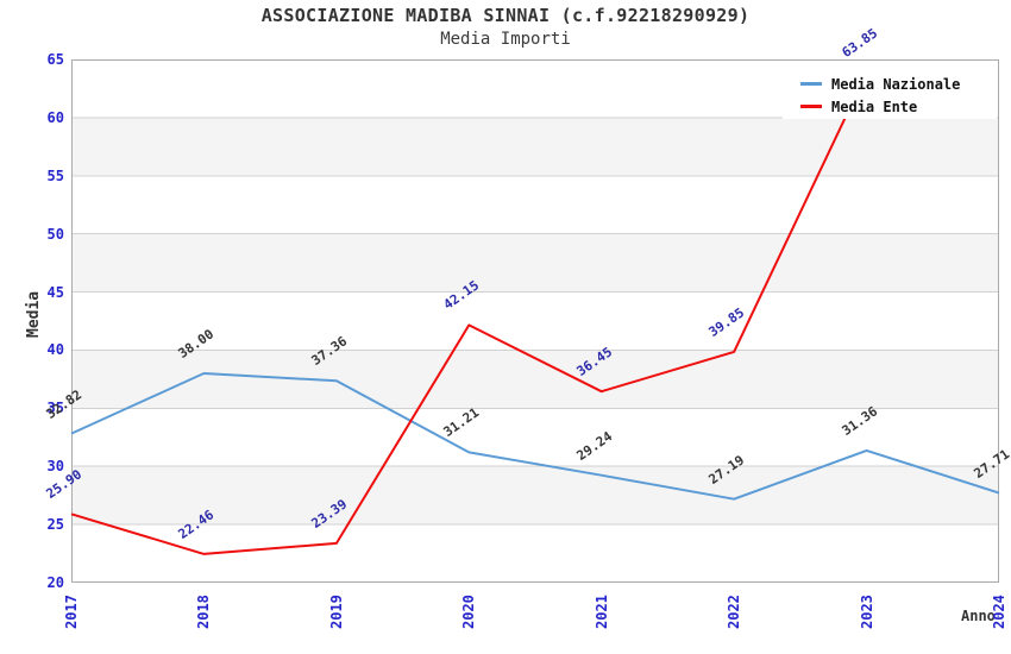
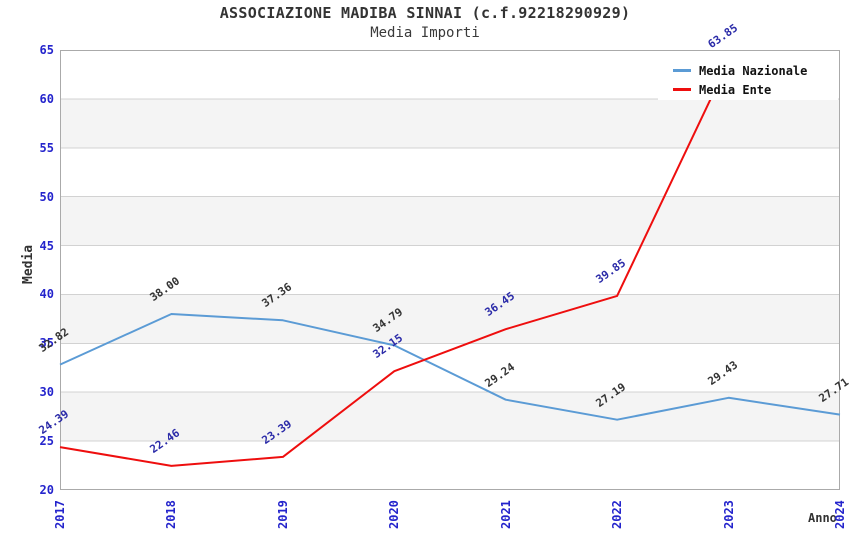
Media Ente/2017: 25.90 -> 24.39
Media Nazionale/2020: 31.21 -> 34.79
Media Ente/2020: 42.15 -> 32.15
Media Nazionale/2023: 31.36 -> 29.43
